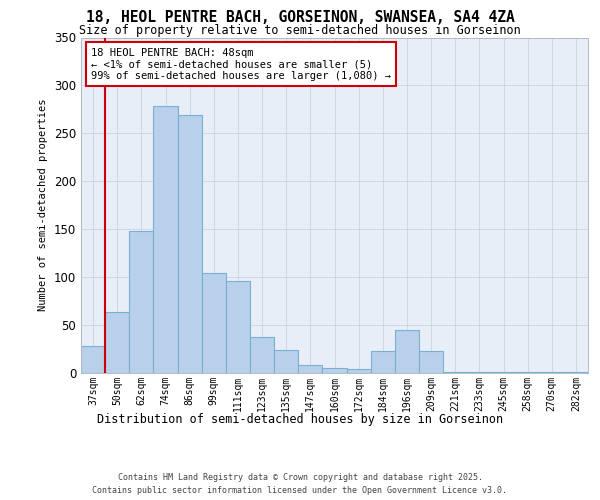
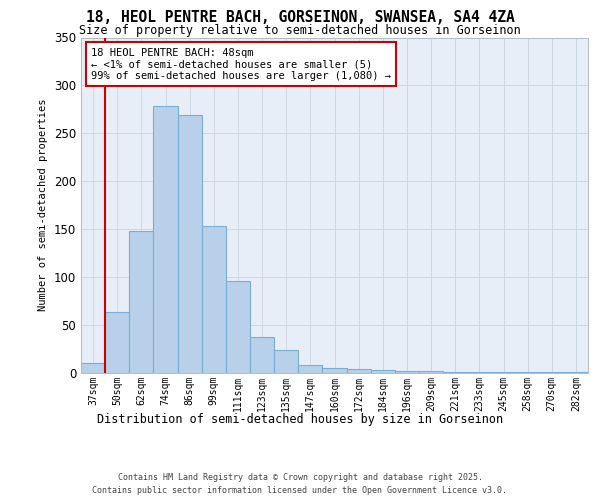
37sqm: 28 -> 10
99sqm: 104 -> 153
184sqm: 22 -> 3
196sqm: 44 -> 2
209sqm: 22 -> 2
